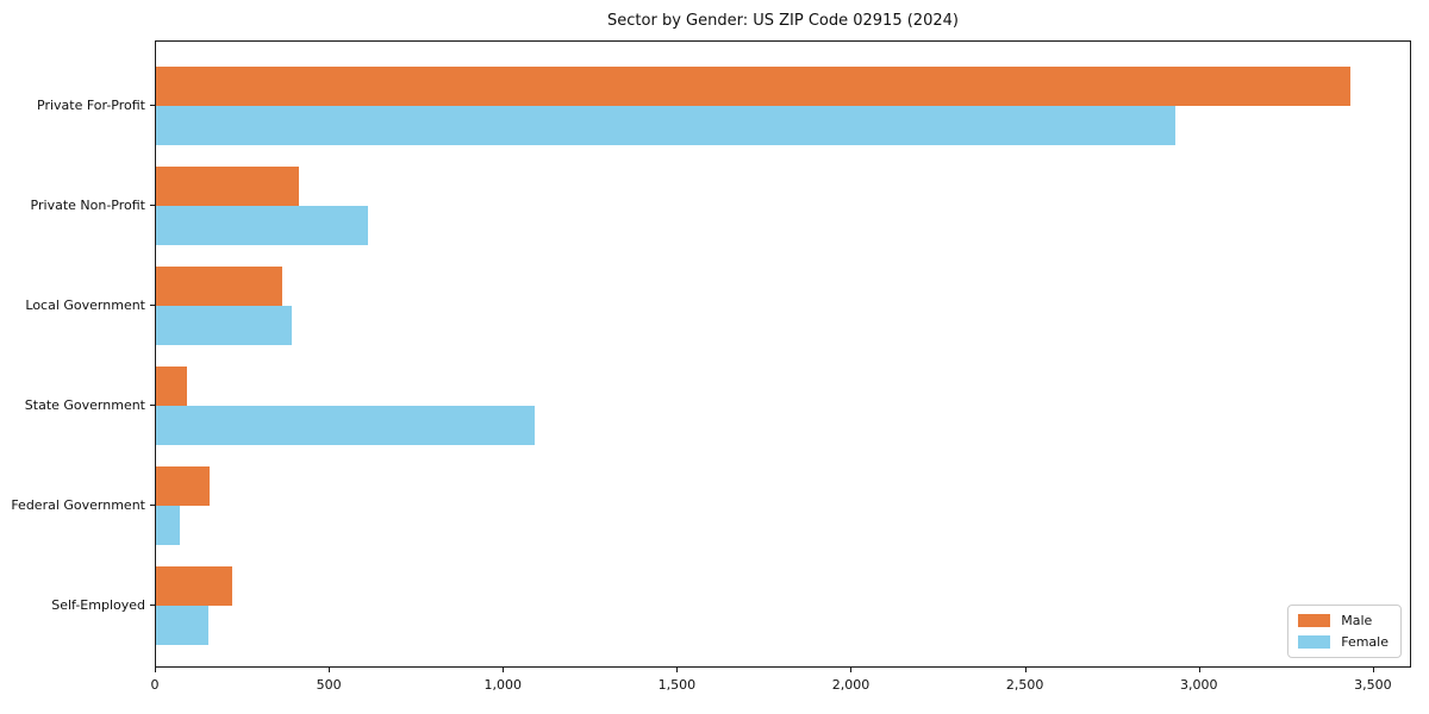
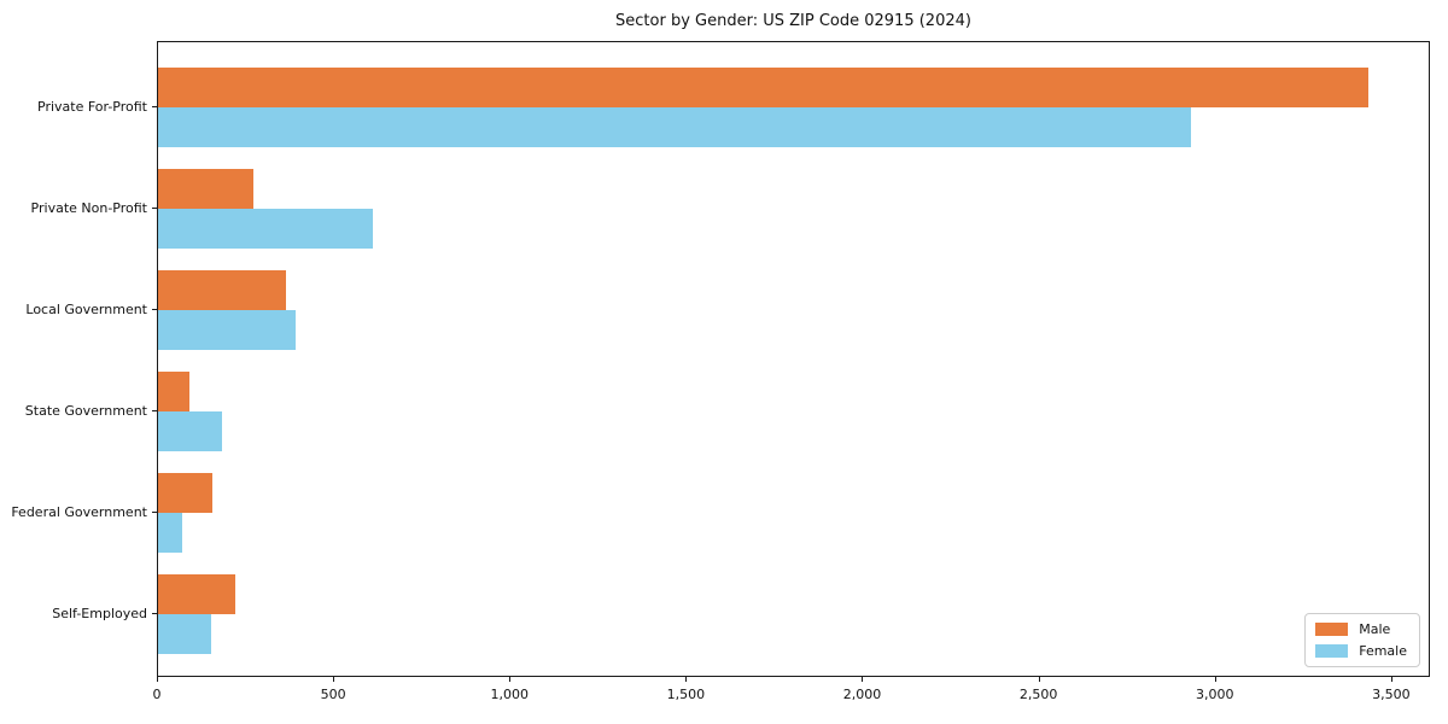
Male/Private Non-Profit: 410 -> 270
Female/State Government: 1090 -> 180
